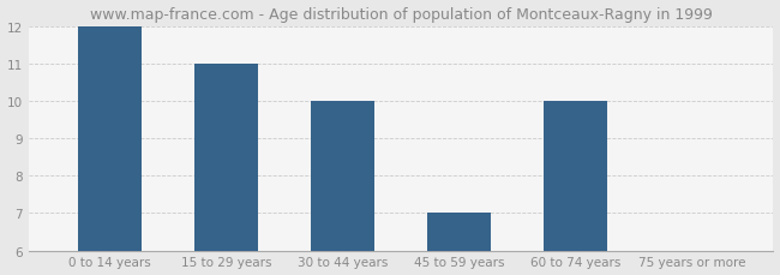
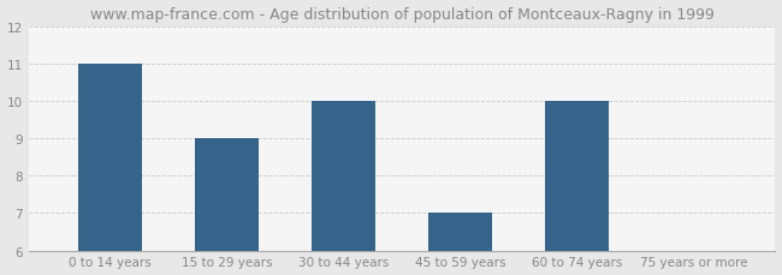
0 to 14 years: 12 -> 11
15 to 29 years: 11 -> 9
